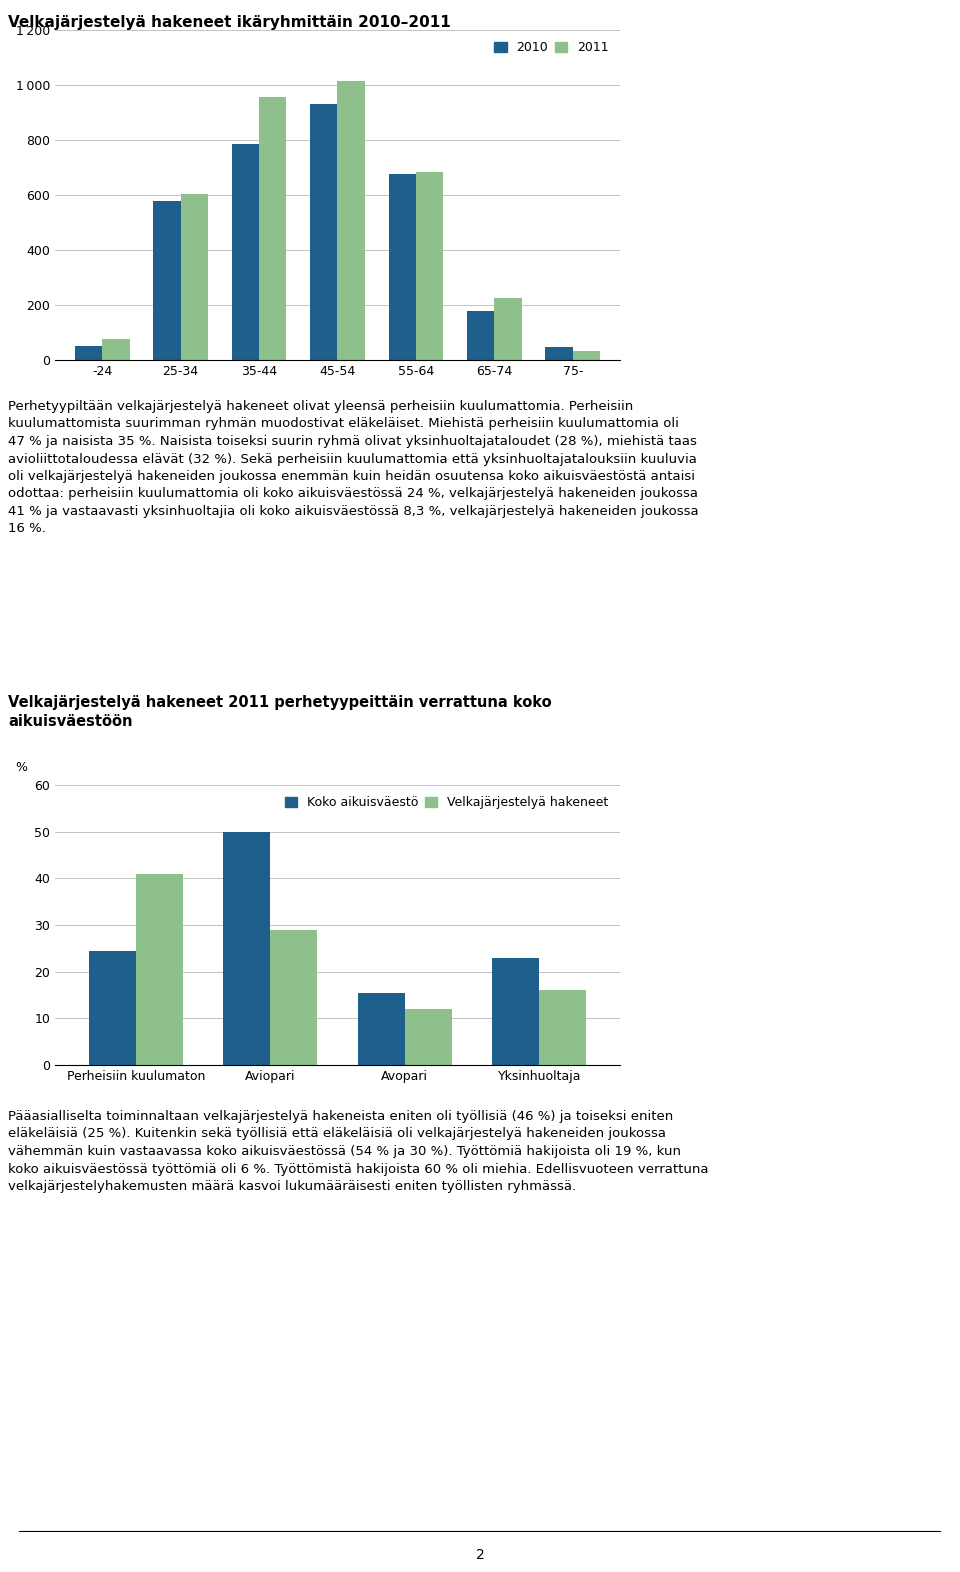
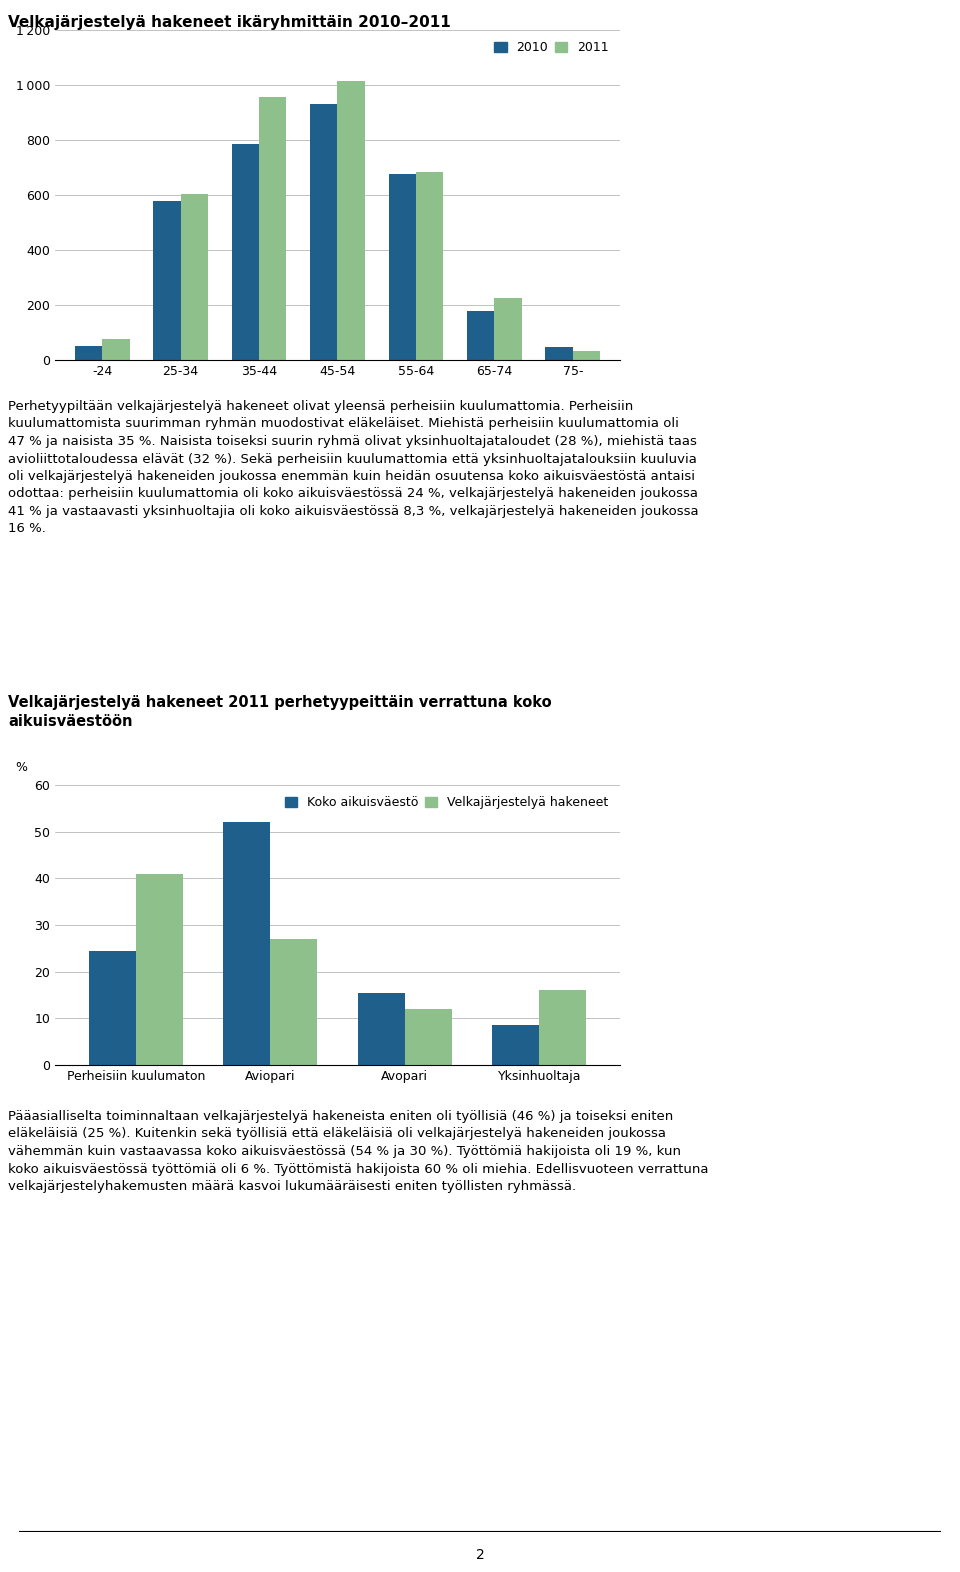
Koko aikuisväestö/Aviopari: 50.0 -> 52.0
Velkajärjestelyä hakeneet/Aviopari: 29 -> 27
Koko aikuisväestö/Yksinhuoltaja: 23.0 -> 8.5
